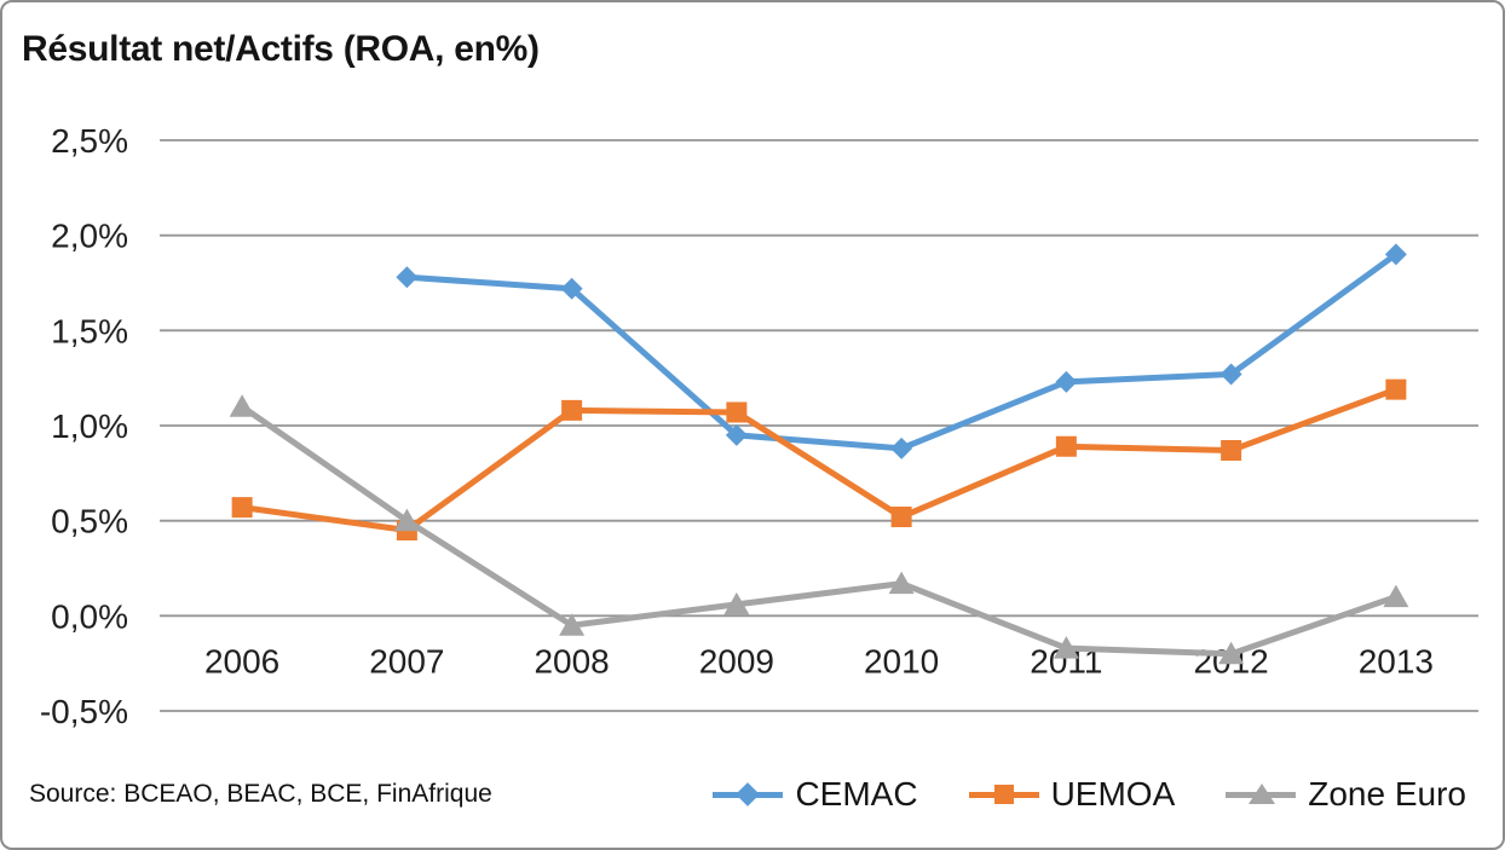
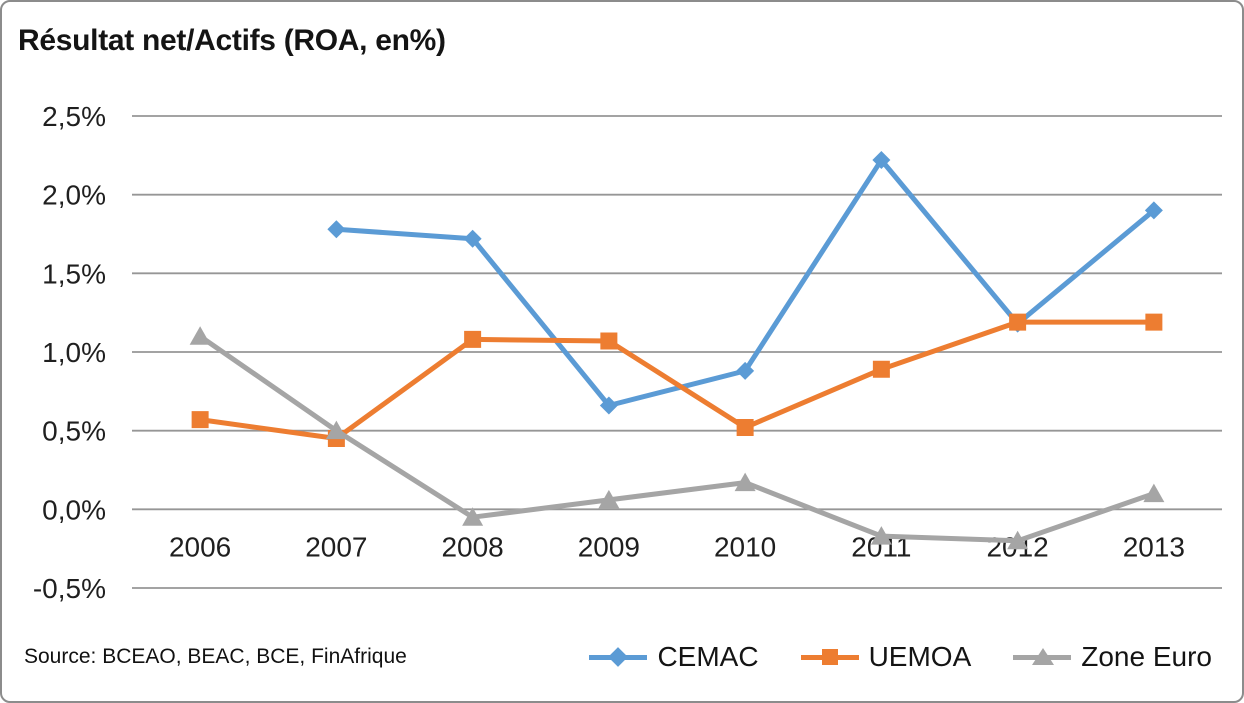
CEMAC/2009: 0,95% -> 0,66%
CEMAC/2011: 1,23% -> 2,22%
CEMAC/2012: 1,27% -> 1,18%
UEMOA/2012: 0,87% -> 1,19%
